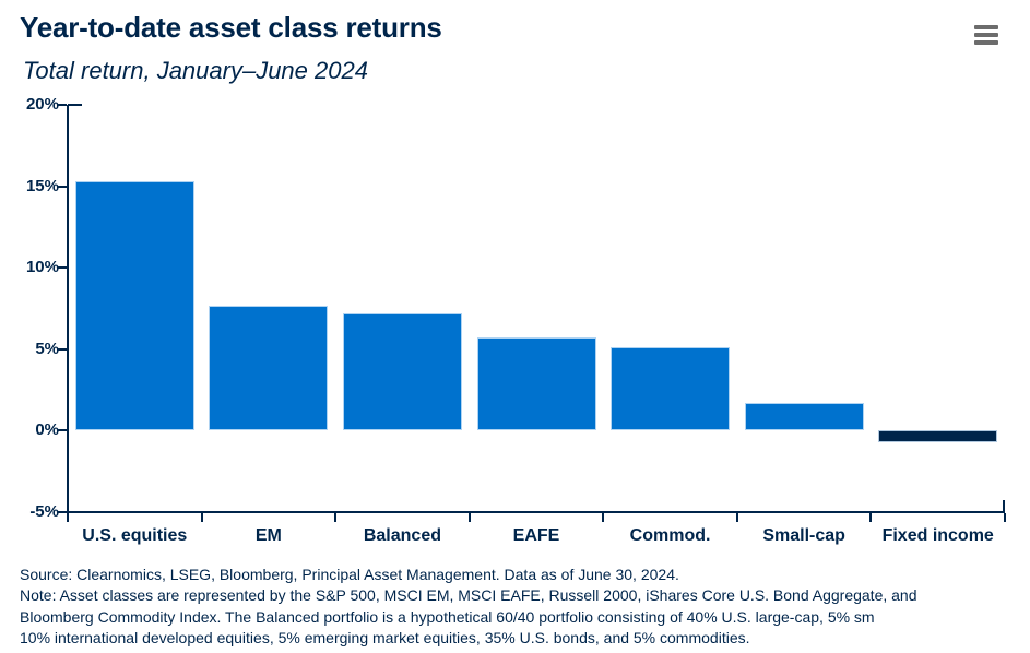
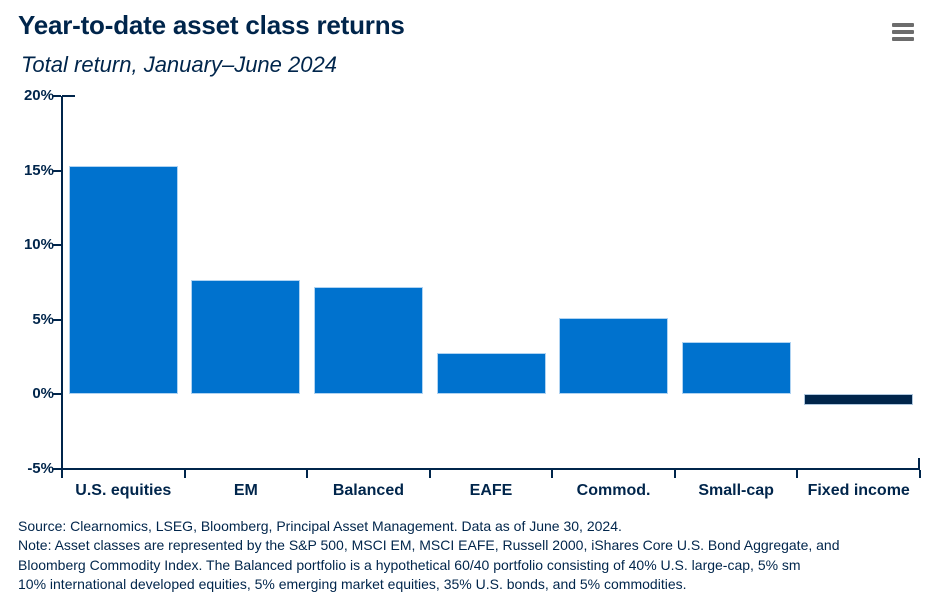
EAFE: 5.7% -> 2.8%
Small-cap: 1.7% -> 3.5%
